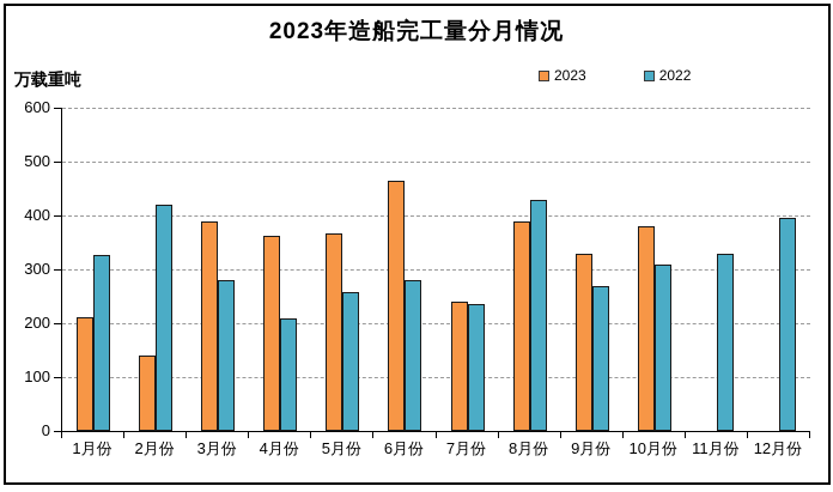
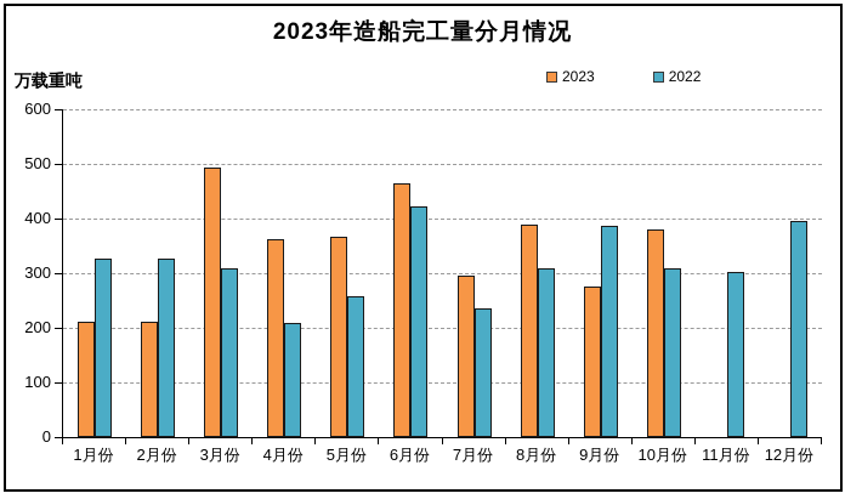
2023/2月份: 140 -> 210
2022/2月份: 420 -> 330
2023/3月份: 390 -> 490
2022/3月份: 280 -> 310
2022/6月份: 280 -> 420
2023/7月份: 240 -> 300
2022/8月份: 430 -> 310
2023/9月份: 330 -> 280
2022/9月份: 270 -> 390
2022/11月份: 330 -> 300
